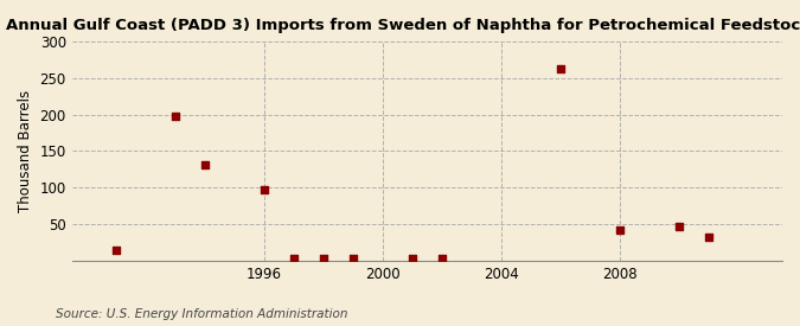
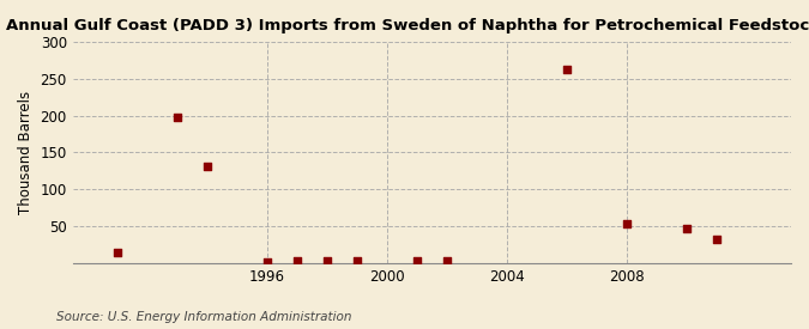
1996: 98 -> 2
2008: 42 -> 53
